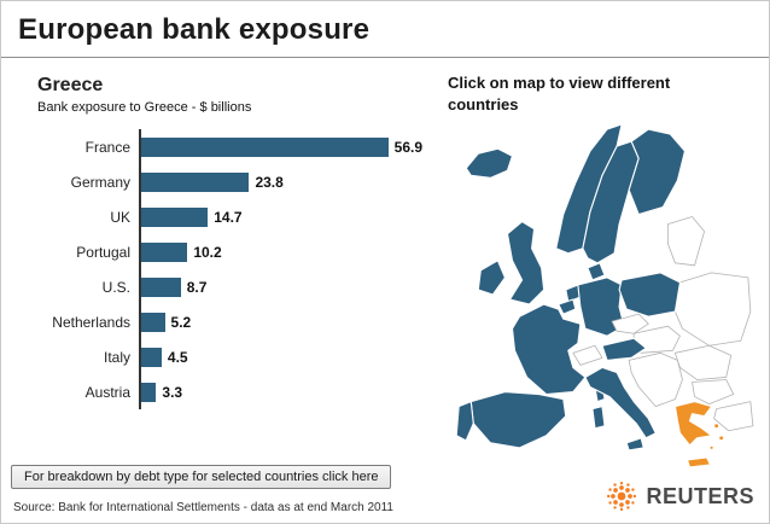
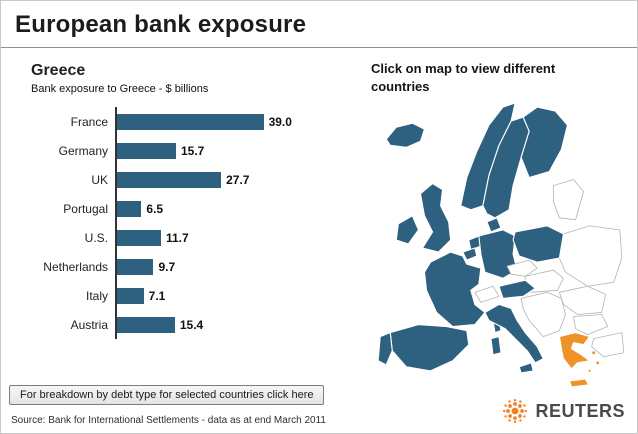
France: 56.9 -> 39.0
Germany: 23.8 -> 15.7
UK: 14.7 -> 27.7
Portugal: 10.2 -> 6.5
U.S.: 8.7 -> 11.7
Netherlands: 5.2 -> 9.7
Italy: 4.5 -> 7.1
Austria: 3.3 -> 15.4
